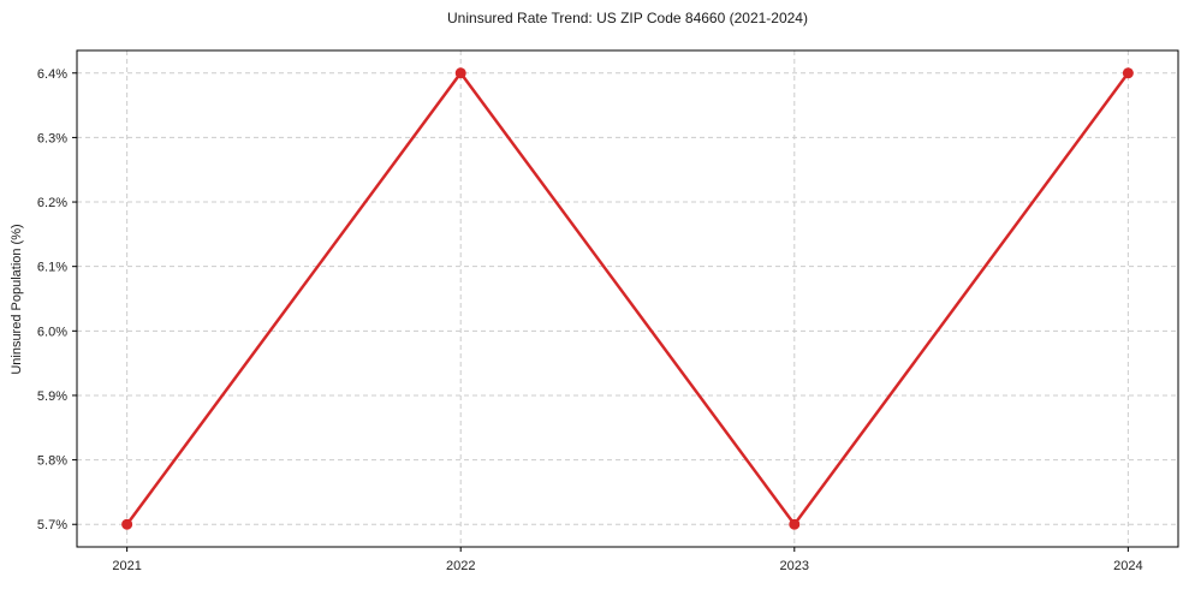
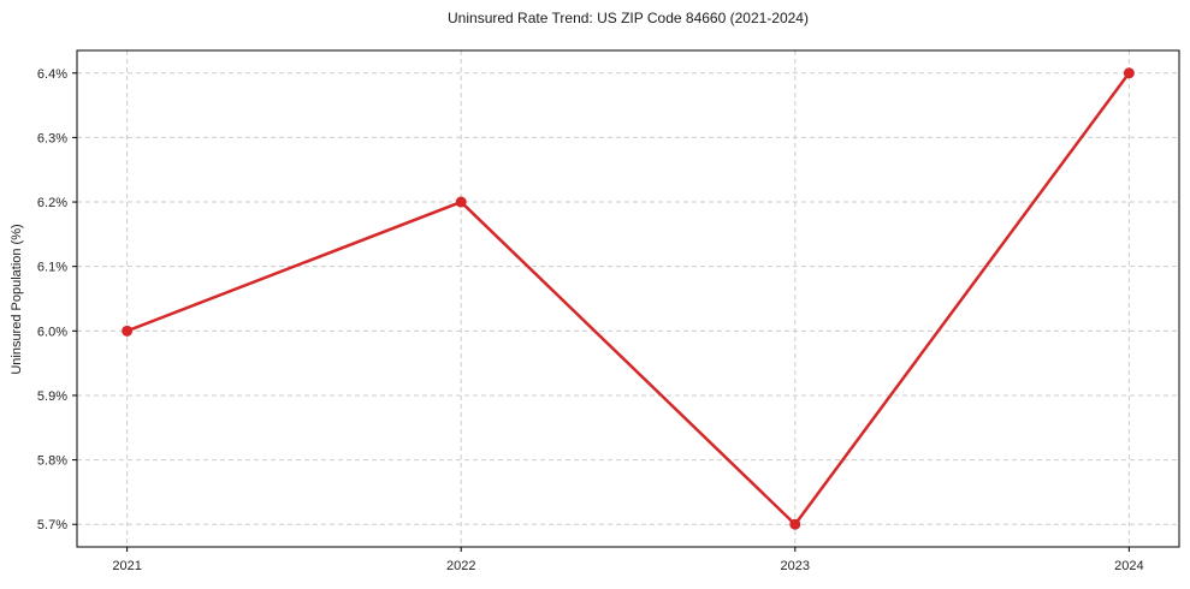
2021: 5.7% -> 6.0%
2022: 6.4% -> 6.2%
